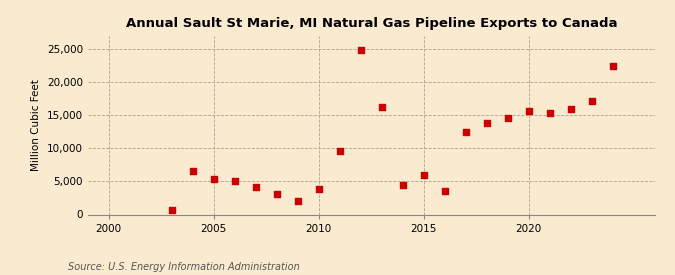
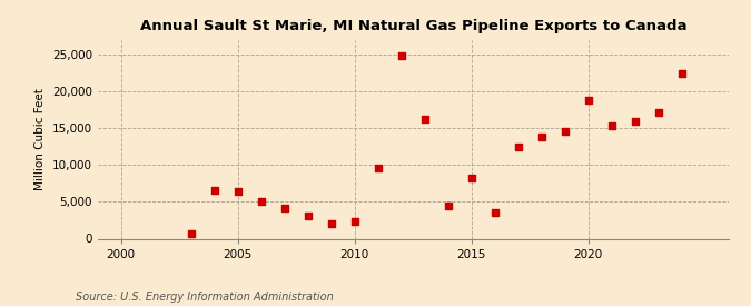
2005: 5,300 -> 6,400
2010: 3,900 -> 2,400
2015: 5,900 -> 8,200
2020: 15,600 -> 18,800
